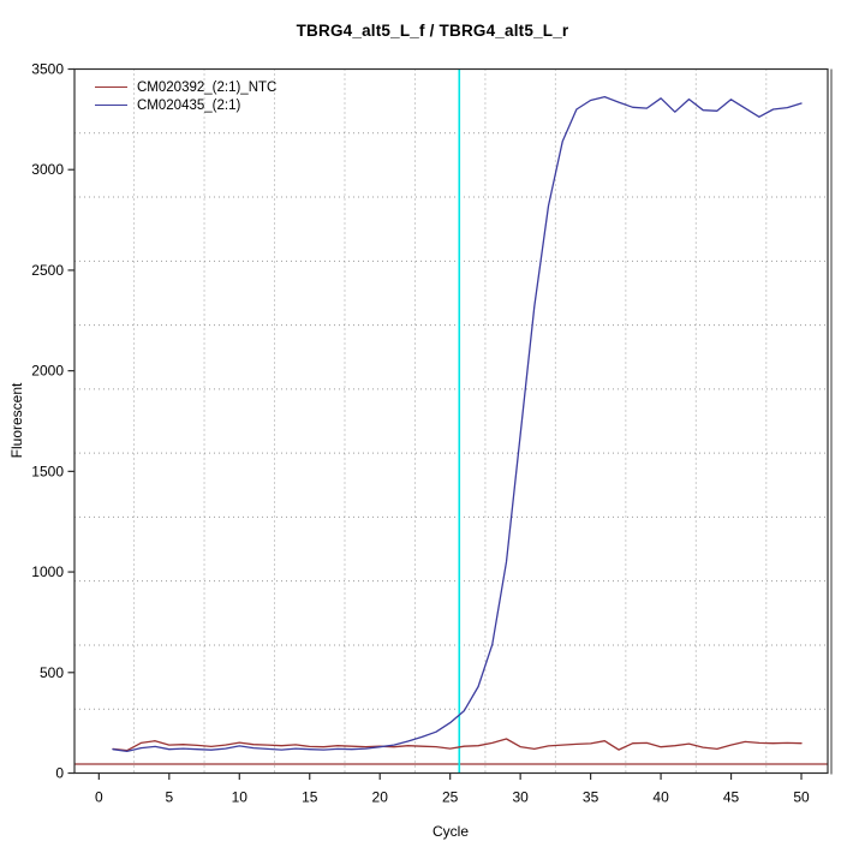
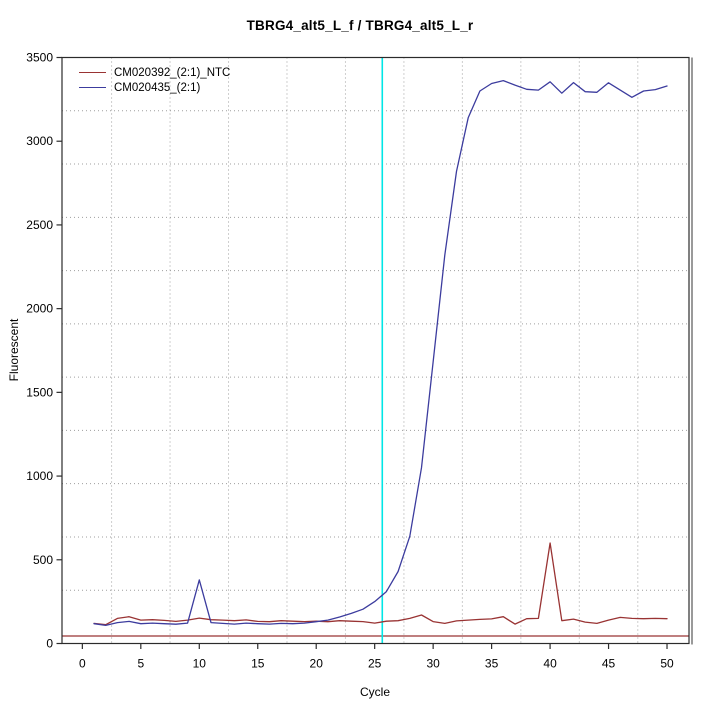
CM020435_(2:1)/10: 140 -> 380
CM020392_(2:1)_NTC/40: 130 -> 600
